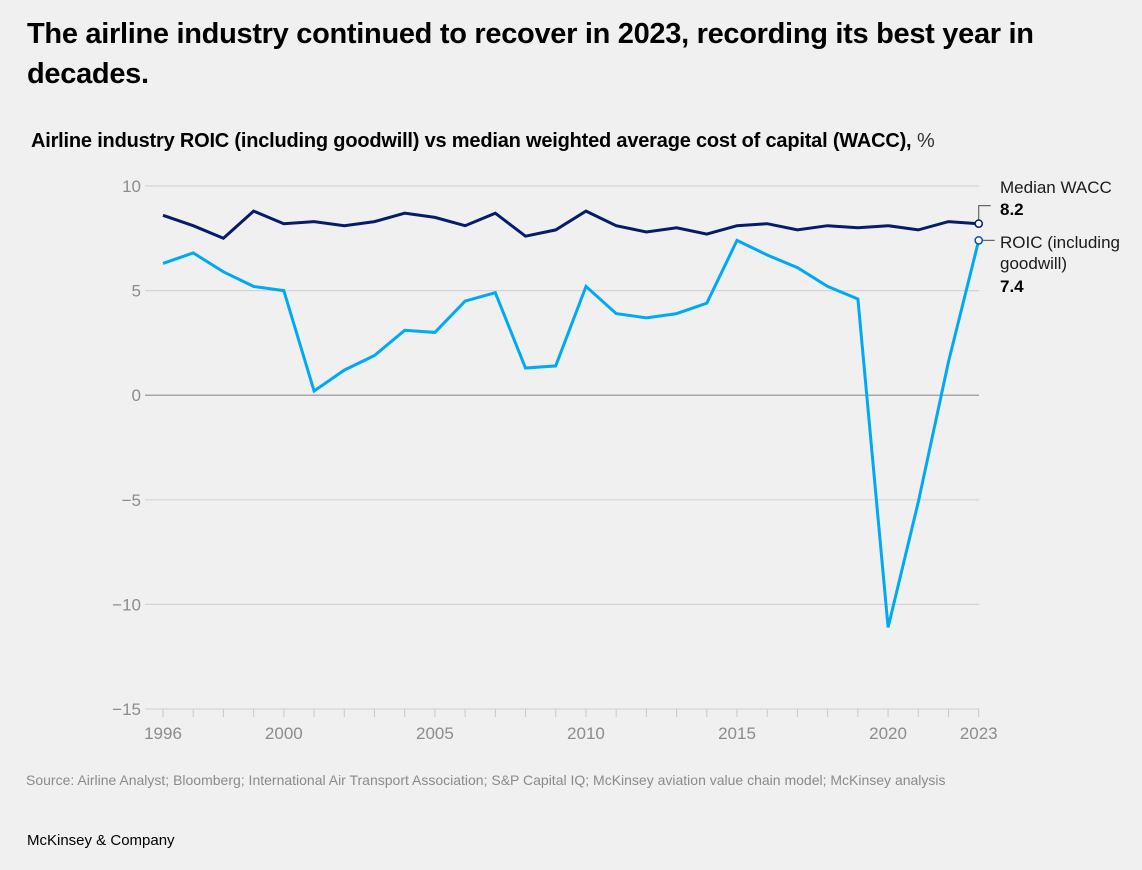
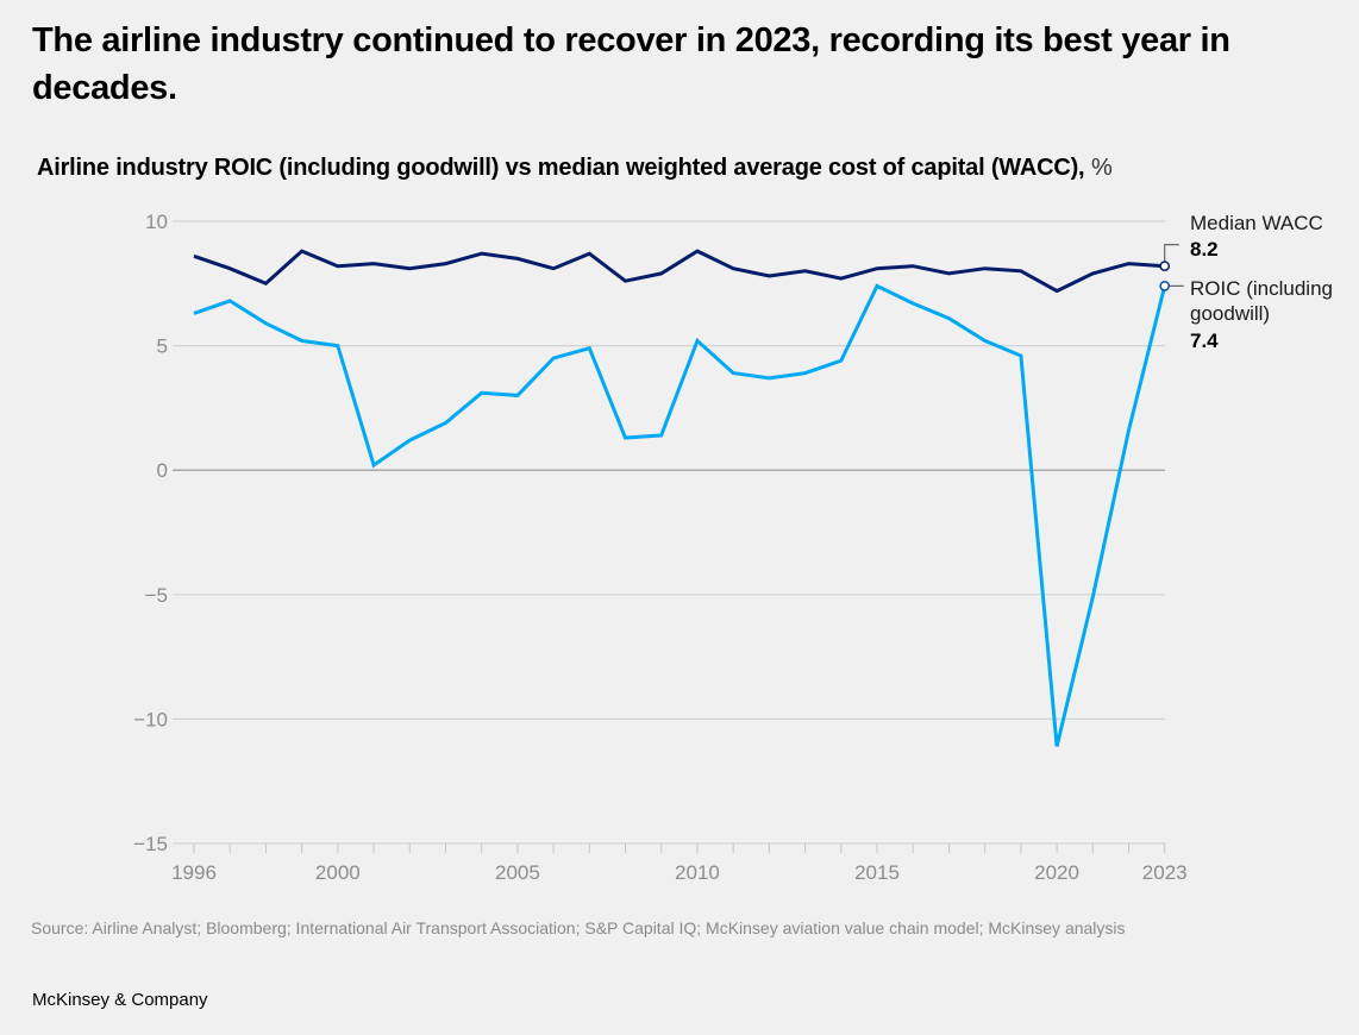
Median WACC/2020: 8.1 -> 7.2
